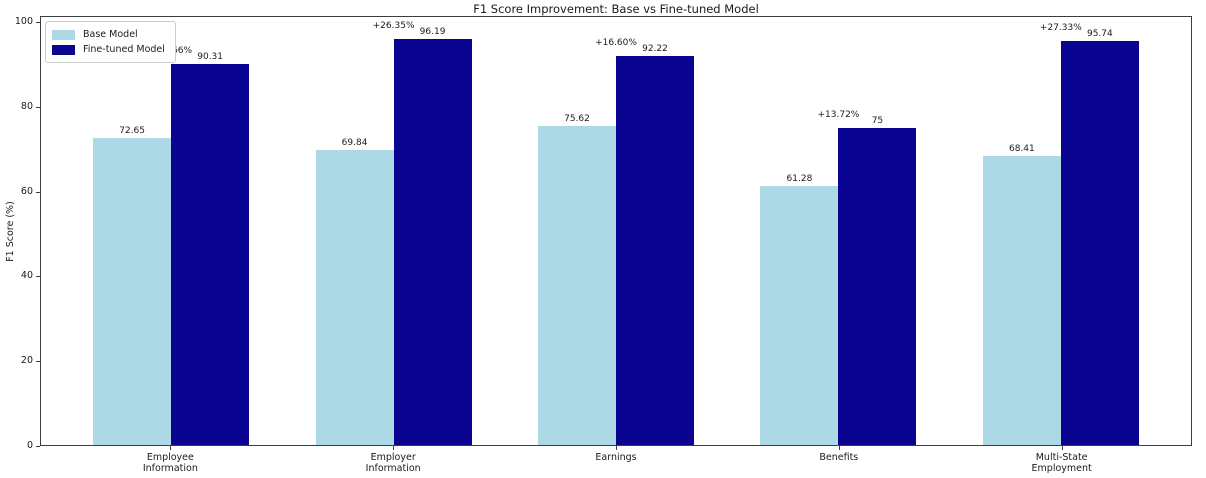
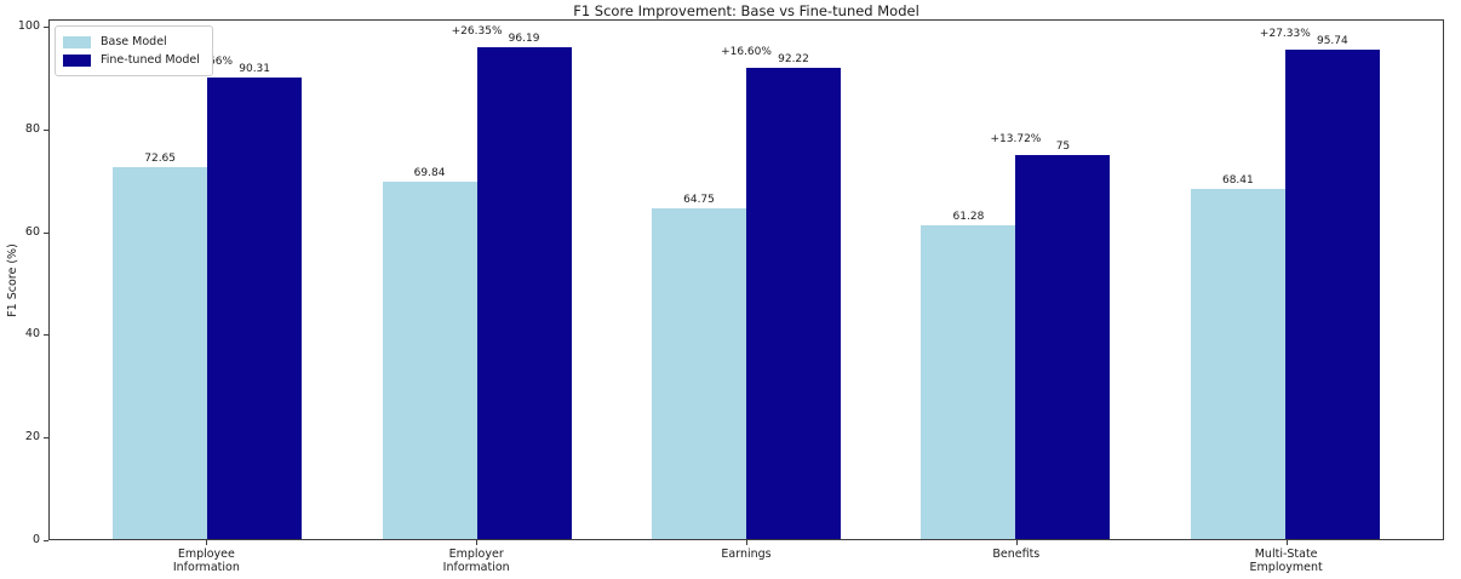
Base Model/Earnings: 75.62 -> 64.75
